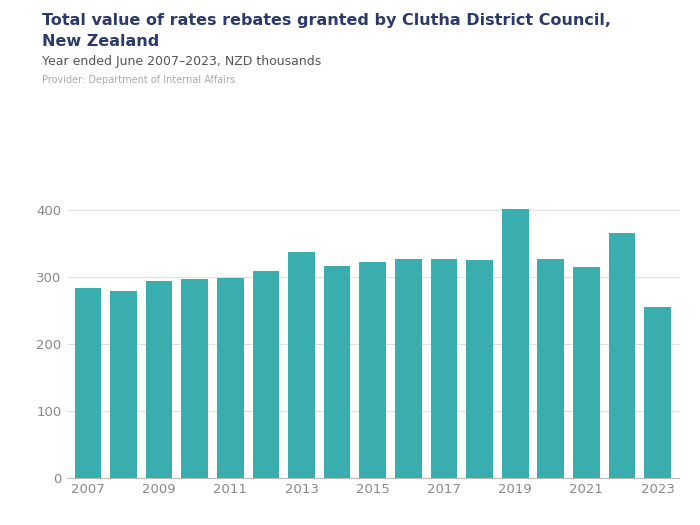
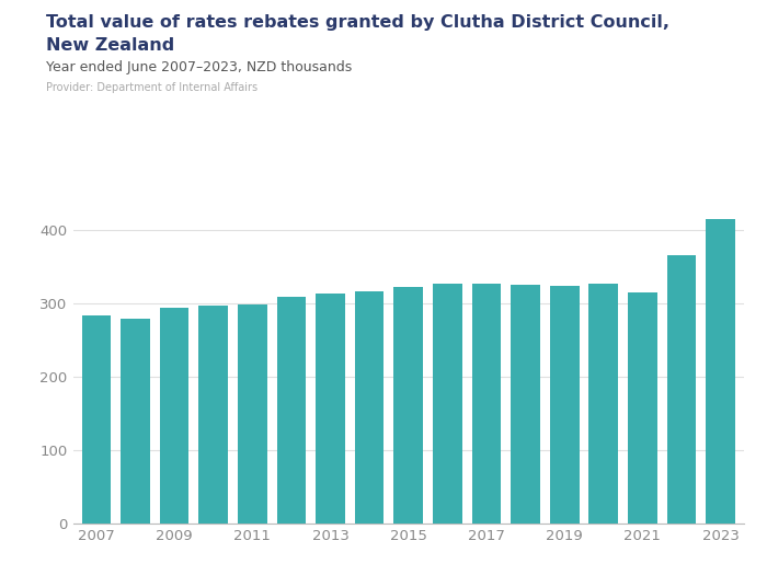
2013: 338 -> 314
2019: 402 -> 325
2023: 256 -> 415
